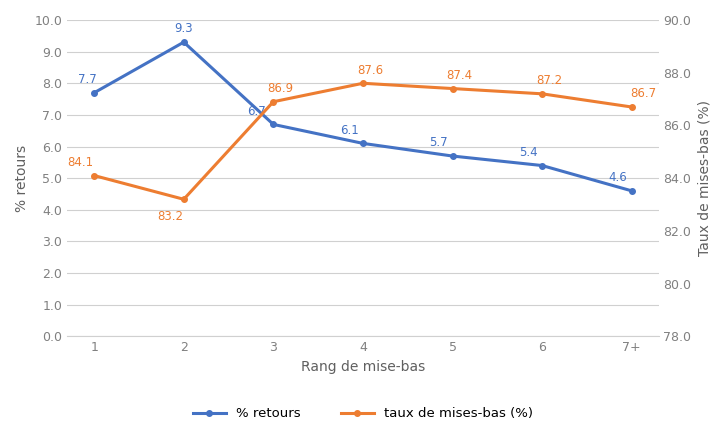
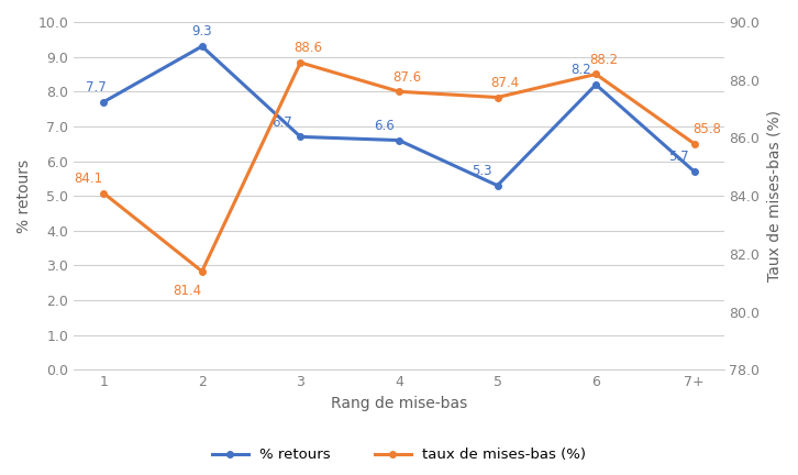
taux de mises-bas (%)/2: 83.2 -> 81.4
taux de mises-bas (%)/3: 86.9 -> 88.6
% retours/4: 6.1 -> 6.6
% retours/5: 5.7 -> 5.3
% retours/6: 5.4 -> 8.2
taux de mises-bas (%)/6: 87.2 -> 88.2
% retours/7+: 4.6 -> 5.7
taux de mises-bas (%)/7+: 86.7 -> 85.8
